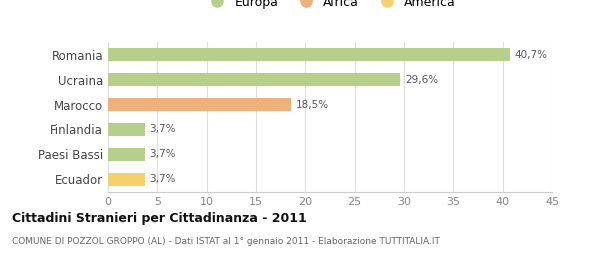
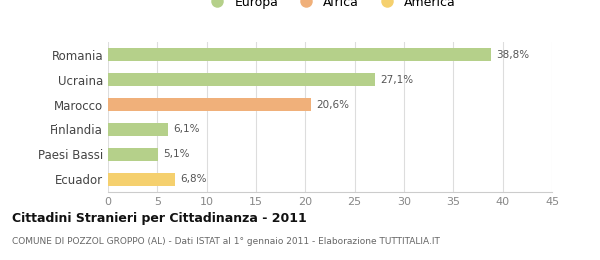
Romania: 40,7% -> 38,8%
Ucraina: 29,6% -> 27,1%
Marocco: 18,5% -> 20,6%
Finlandia: 3,7% -> 6,1%
Paesi Bassi: 3,7% -> 5,1%
Ecuador: 3,7% -> 6,8%
